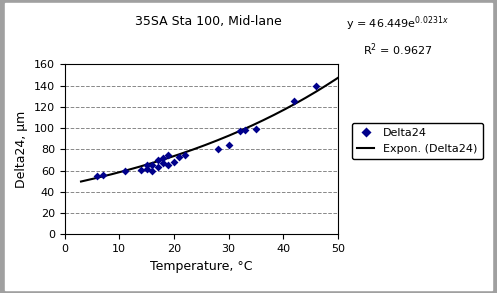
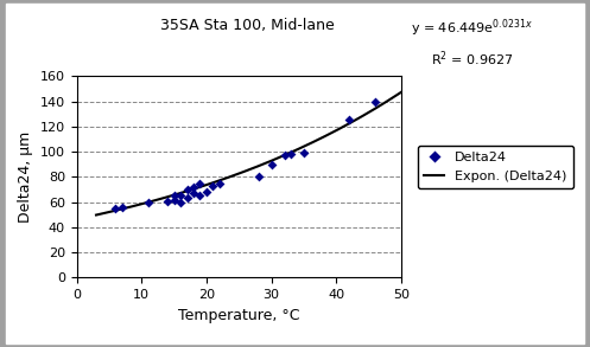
Delta24/30: 84 -> 90
